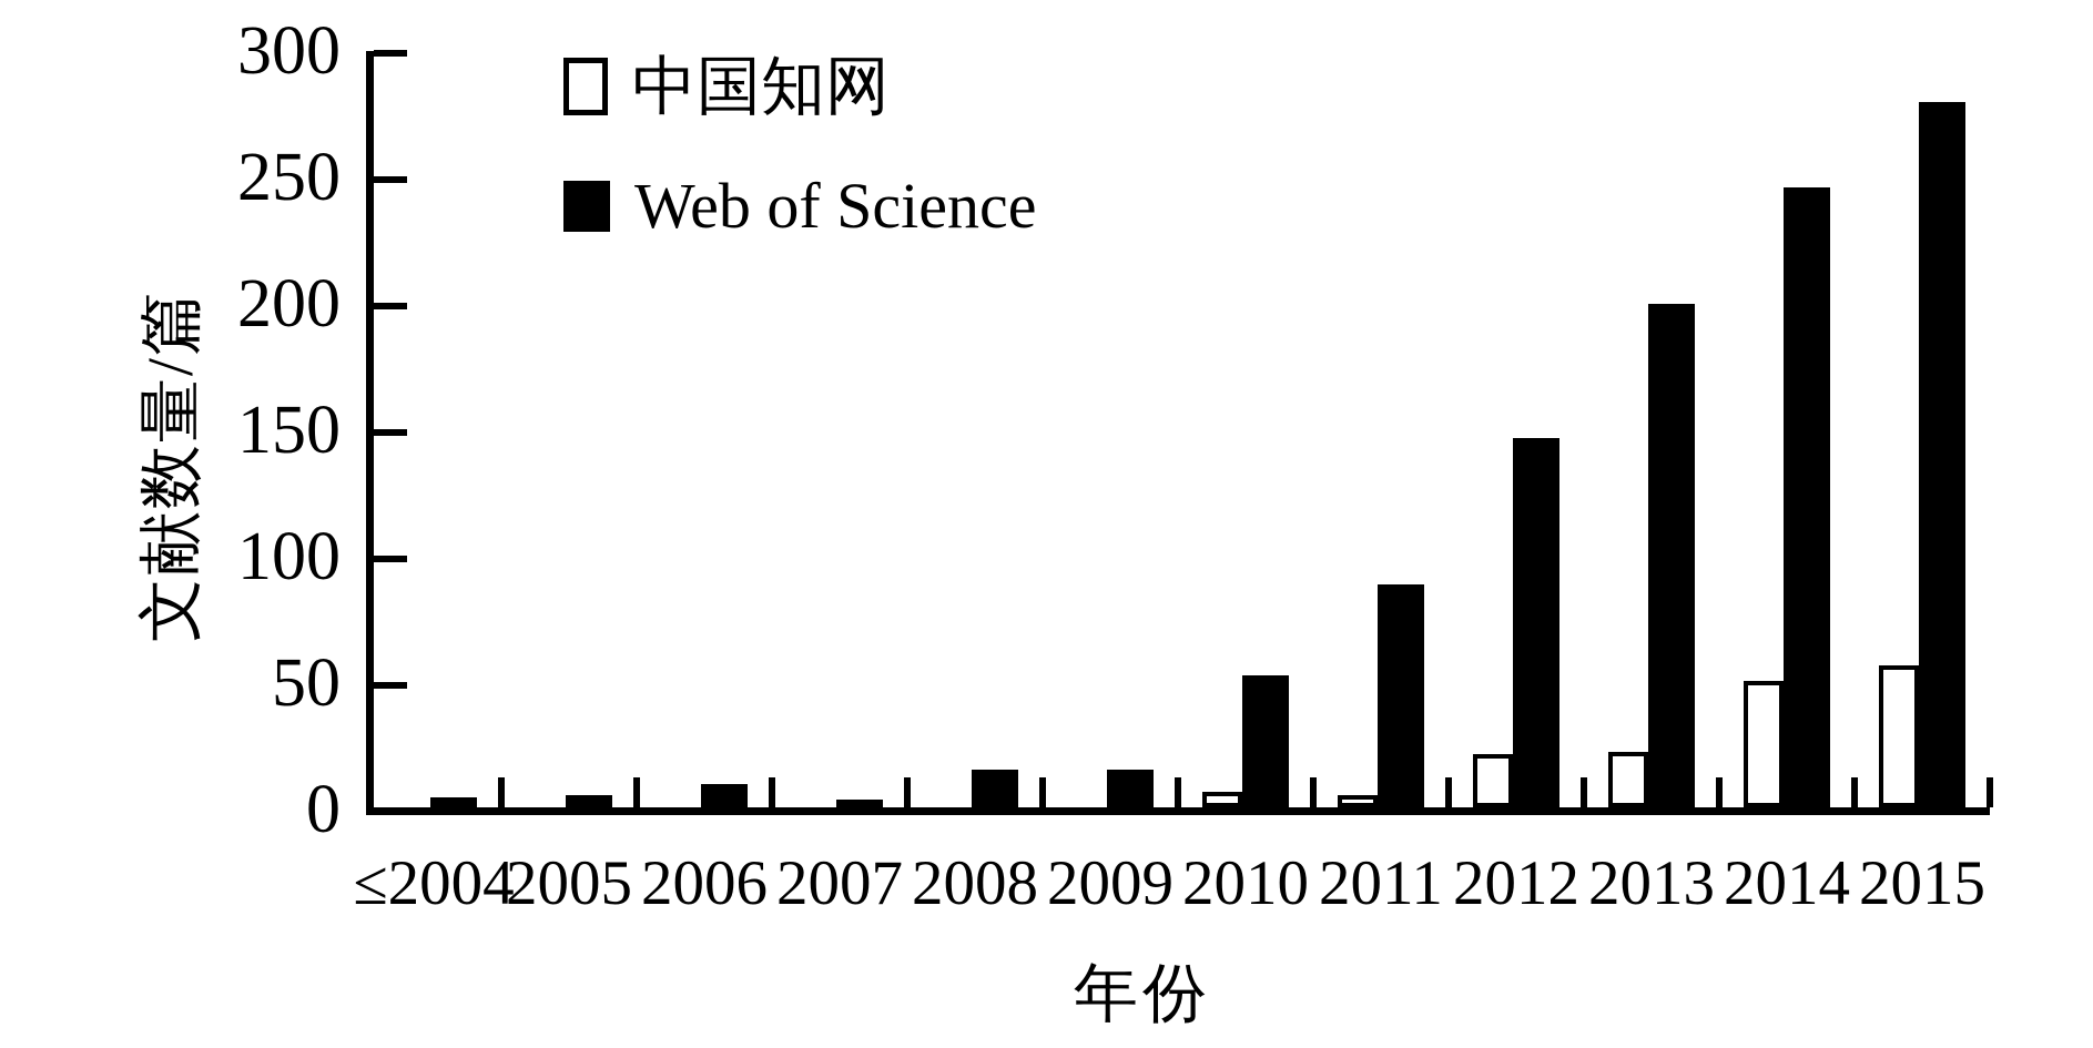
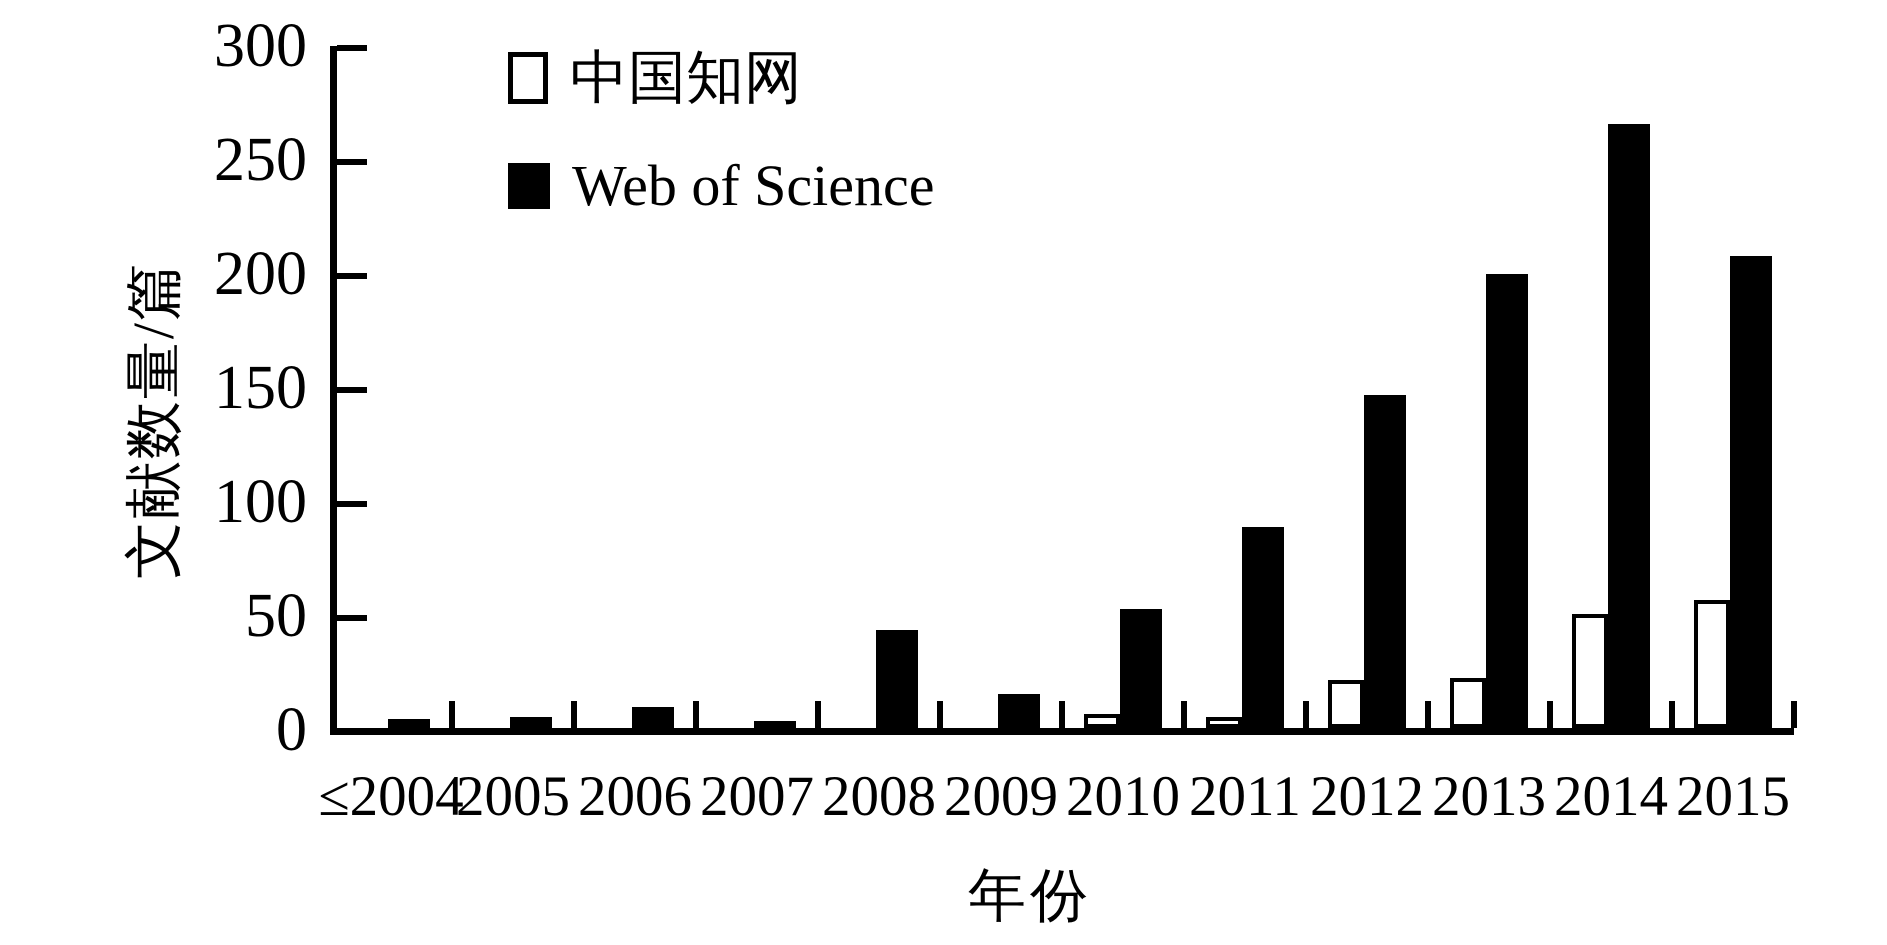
Web of Science/2008: 15 -> 43
Web of Science/2014: 245 -> 265
Web of Science/2015: 279 -> 207
